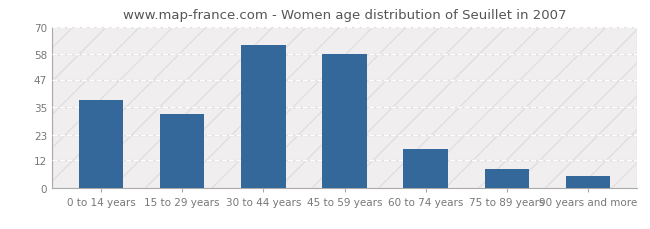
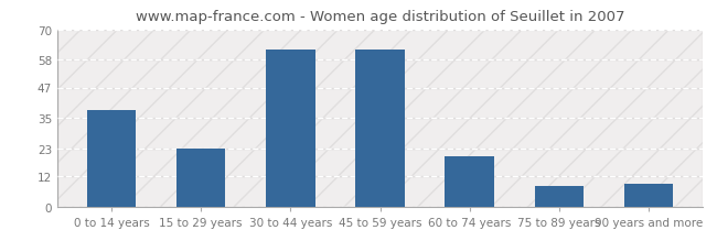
15 to 29 years: 32 -> 23
45 to 59 years: 58 -> 62
60 to 74 years: 17 -> 20
90 years and more: 5 -> 9
